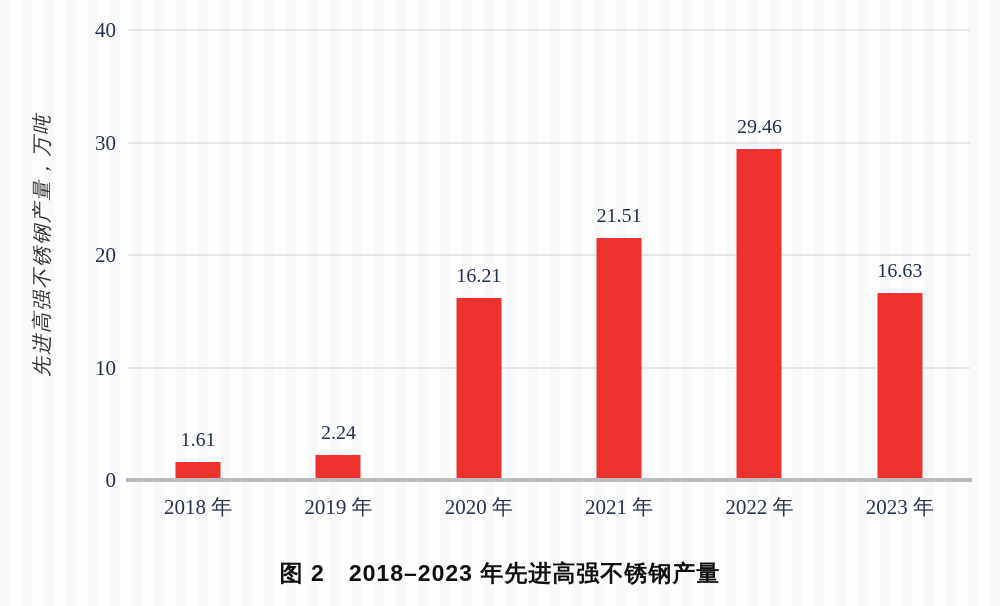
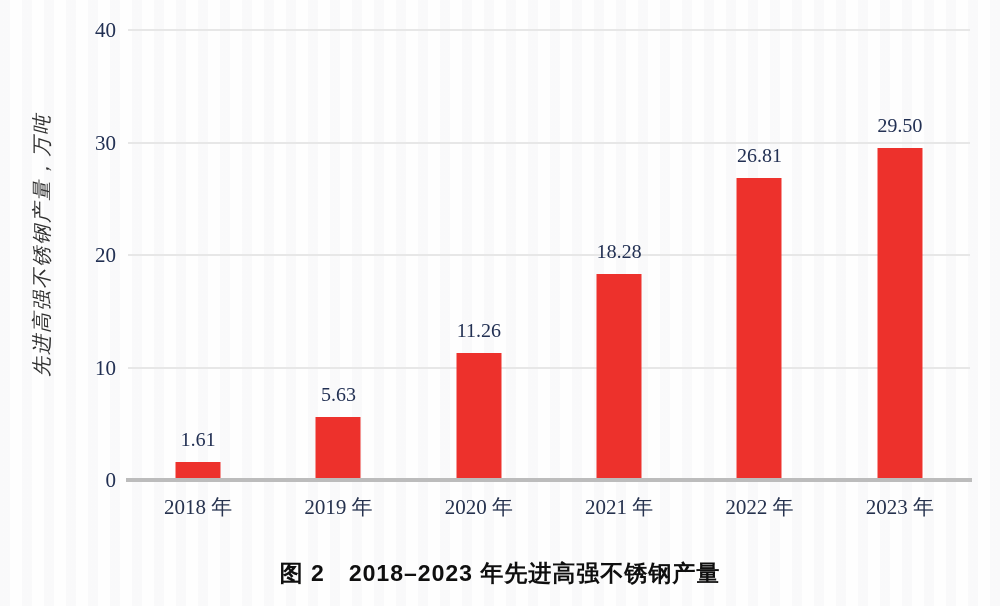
2019 年: 2.24 -> 5.63
2020 年: 16.21 -> 11.26
2021 年: 21.51 -> 18.28
2022 年: 29.46 -> 26.81
2023 年: 16.63 -> 29.50
